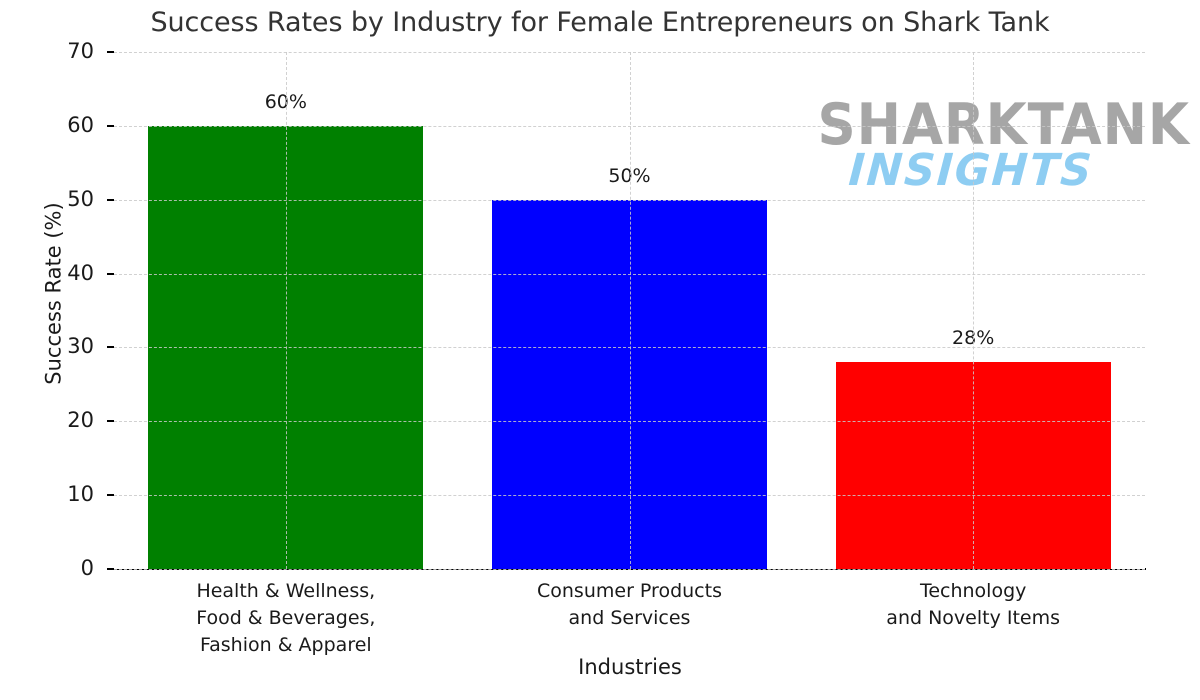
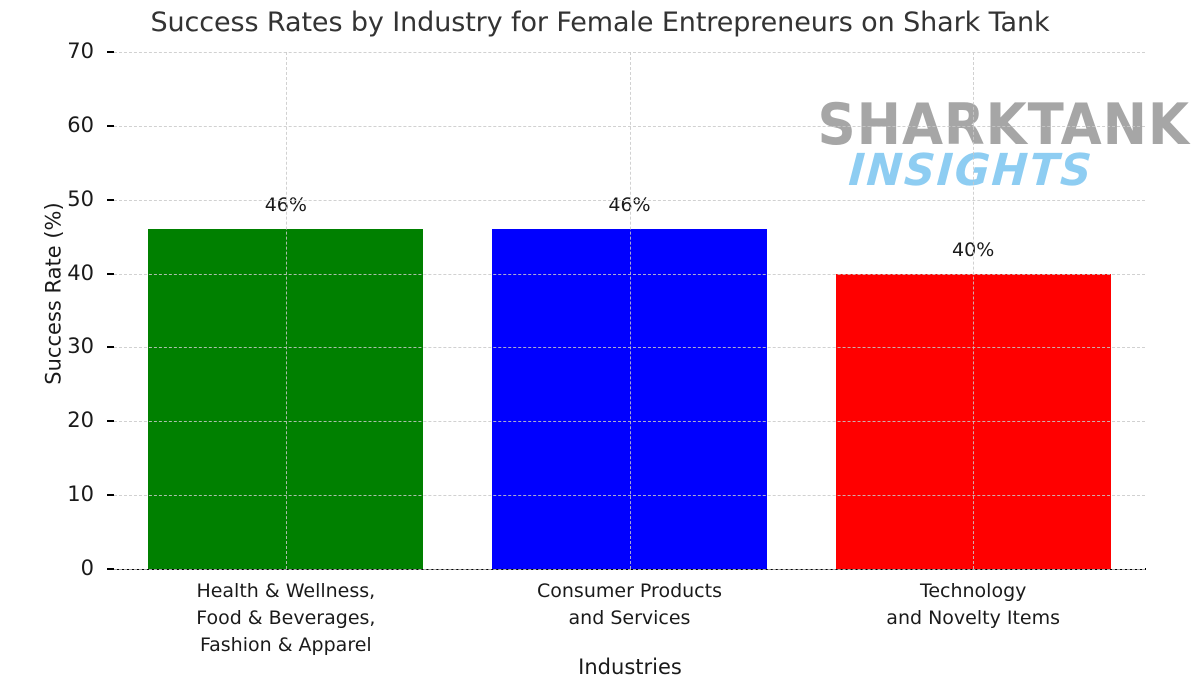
Health & Wellness, Food & Beverages, Fashion & Apparel: 60% -> 46%
Consumer Products and Services: 50% -> 46%
Technology and Novelty Items: 28% -> 40%
